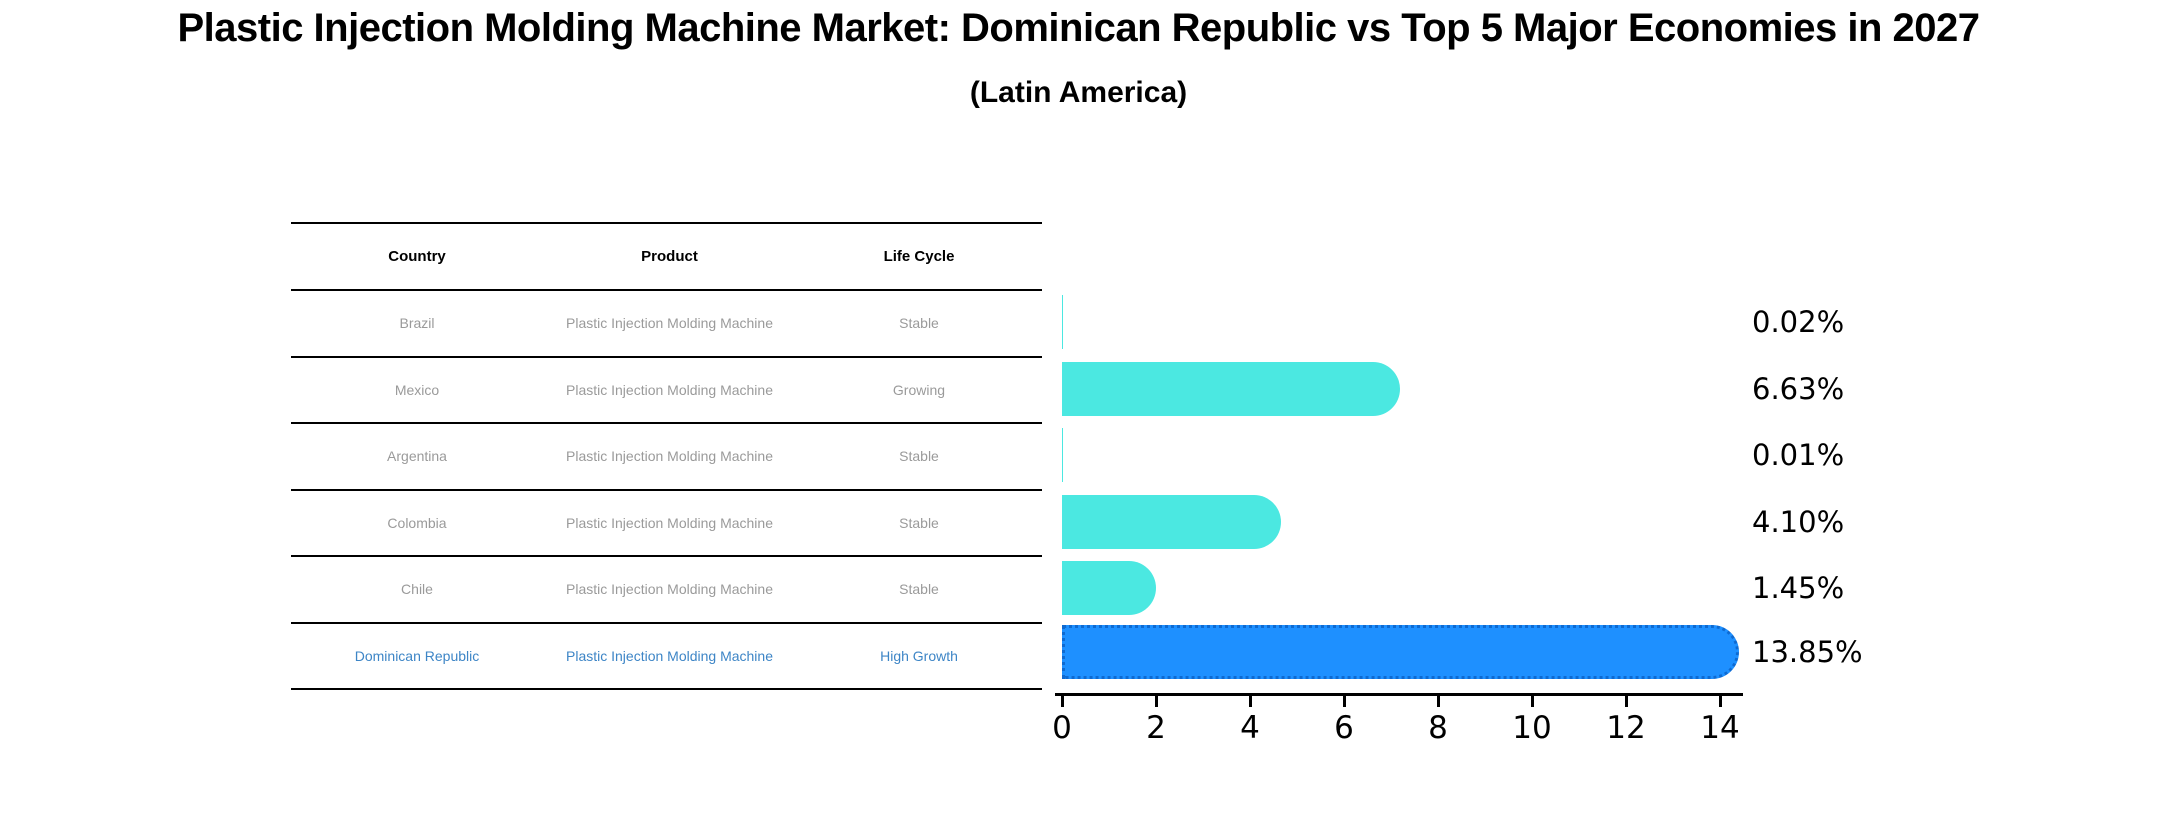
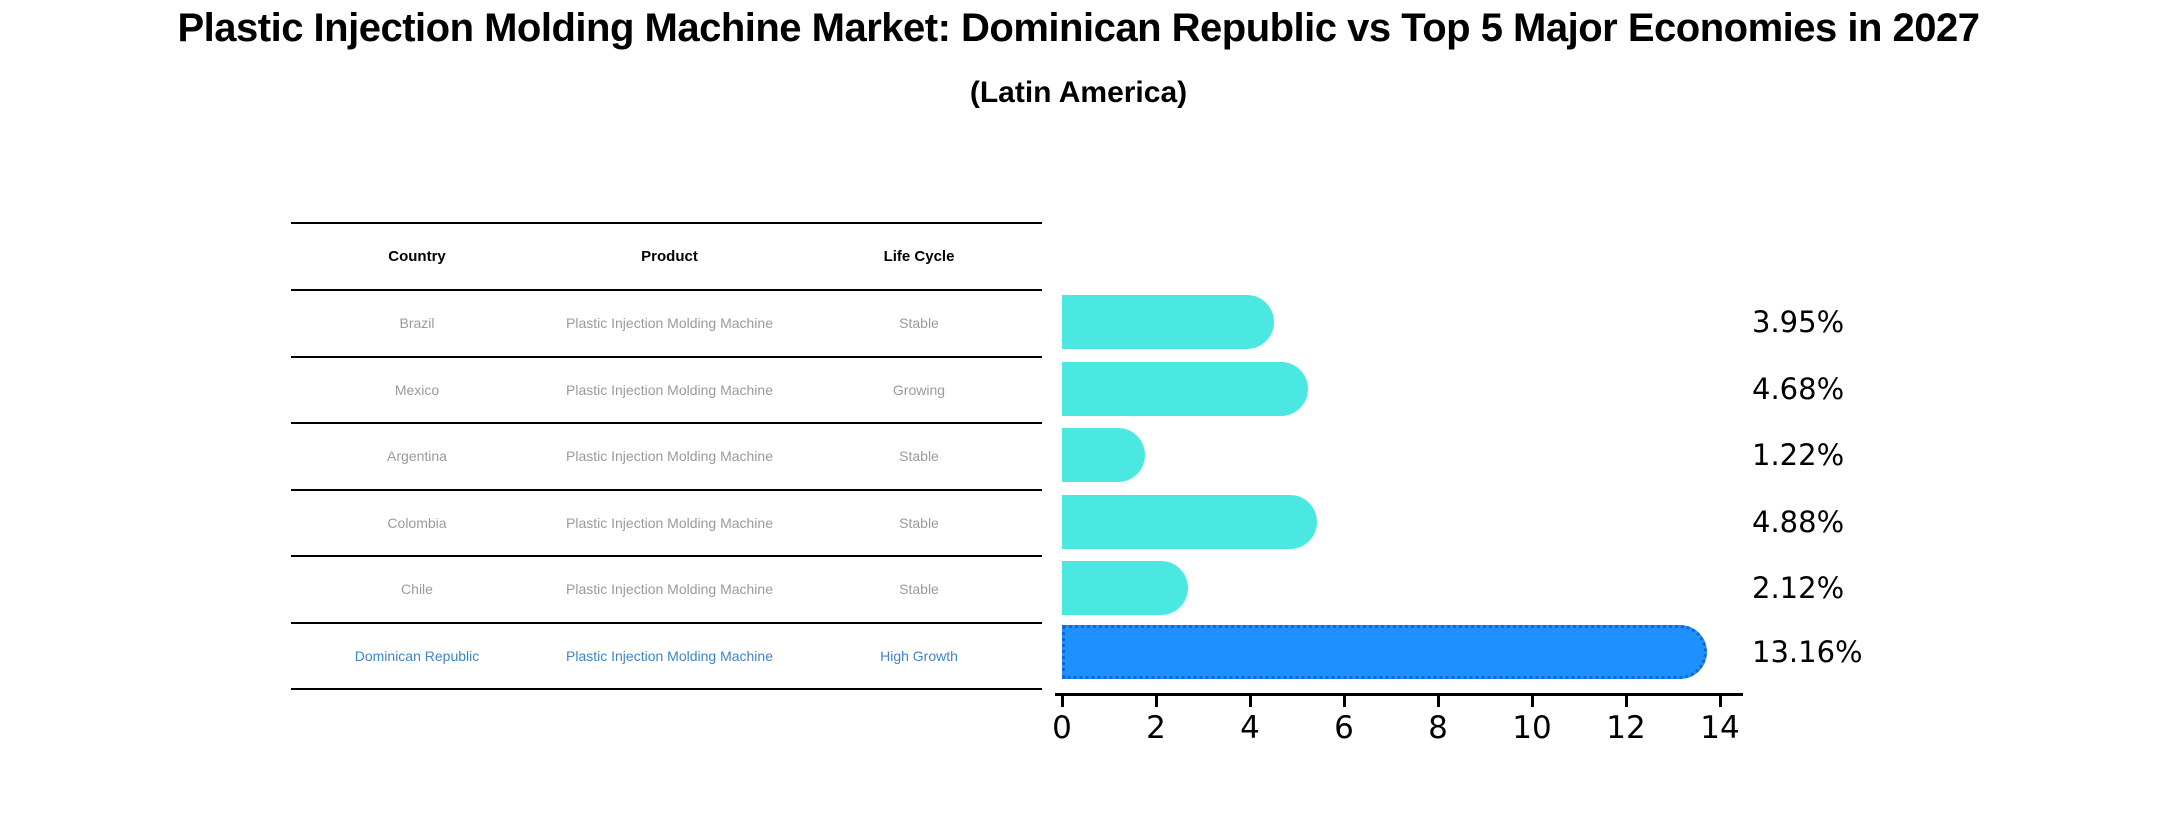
Brazil: 0.02% -> 3.95%
Mexico: 6.63% -> 4.68%
Argentina: 0.01% -> 1.22%
Colombia: 4.10% -> 4.88%
Chile: 1.45% -> 2.12%
Dominican Republic: 13.85% -> 13.16%
